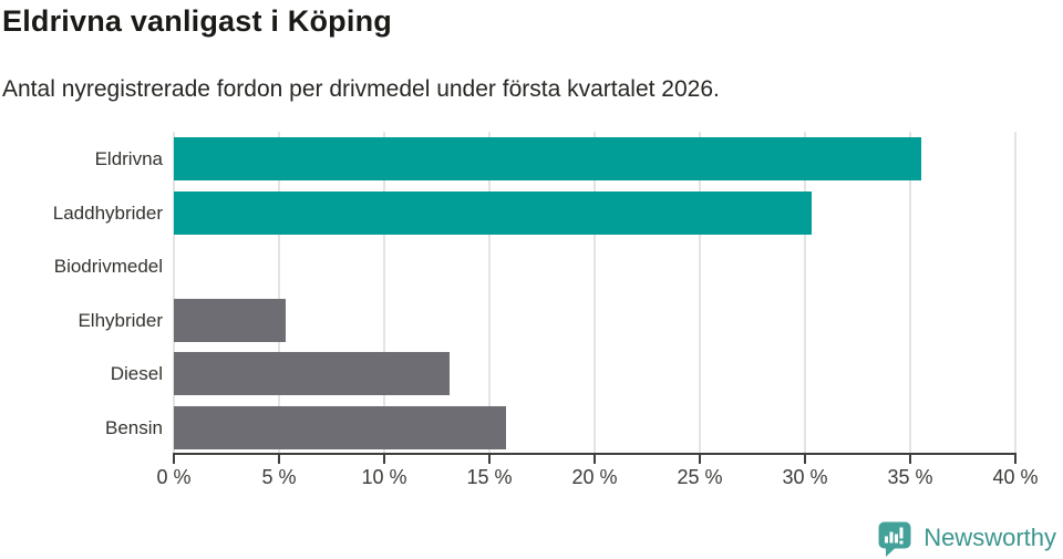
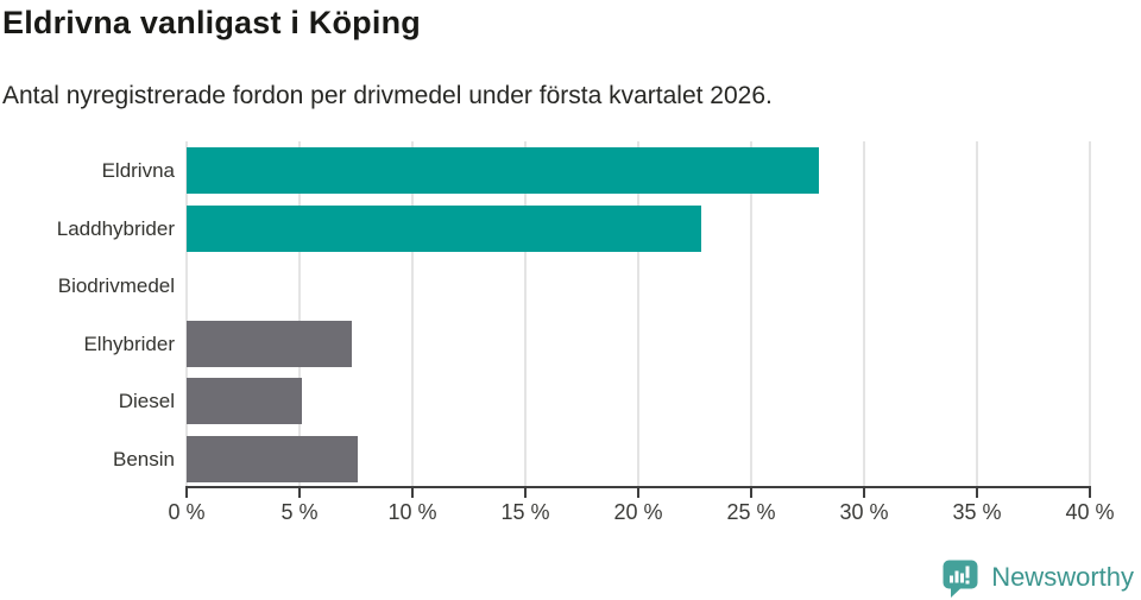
Eldrivna: 35.5% -> 28.0%
Laddhybrider: 30.3% -> 22.8%
Elhybrider: 5.3% -> 7.3%
Diesel: 13.1% -> 5.1%
Bensin: 15.8% -> 7.6%
